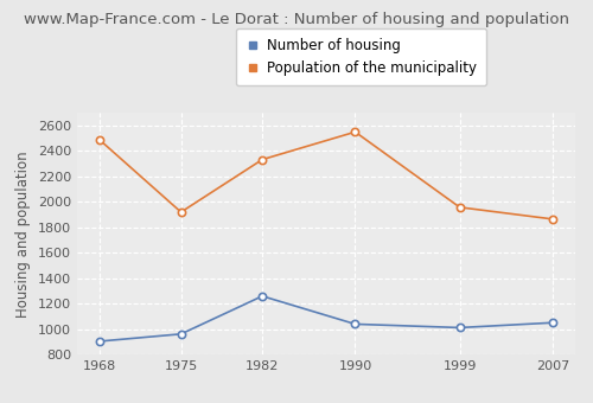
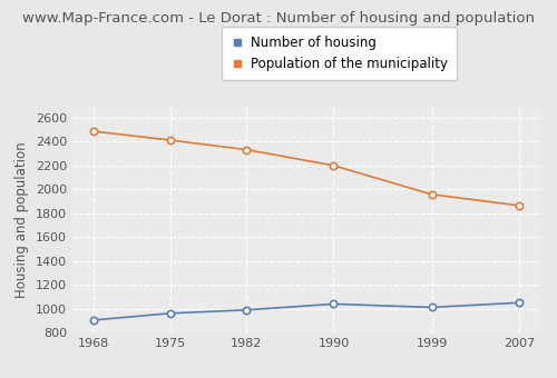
Population of the municipality/1975: 1920 -> 2410
Number of housing/1982: 1260 -> 990
Population of the municipality/1990: 2550 -> 2200
